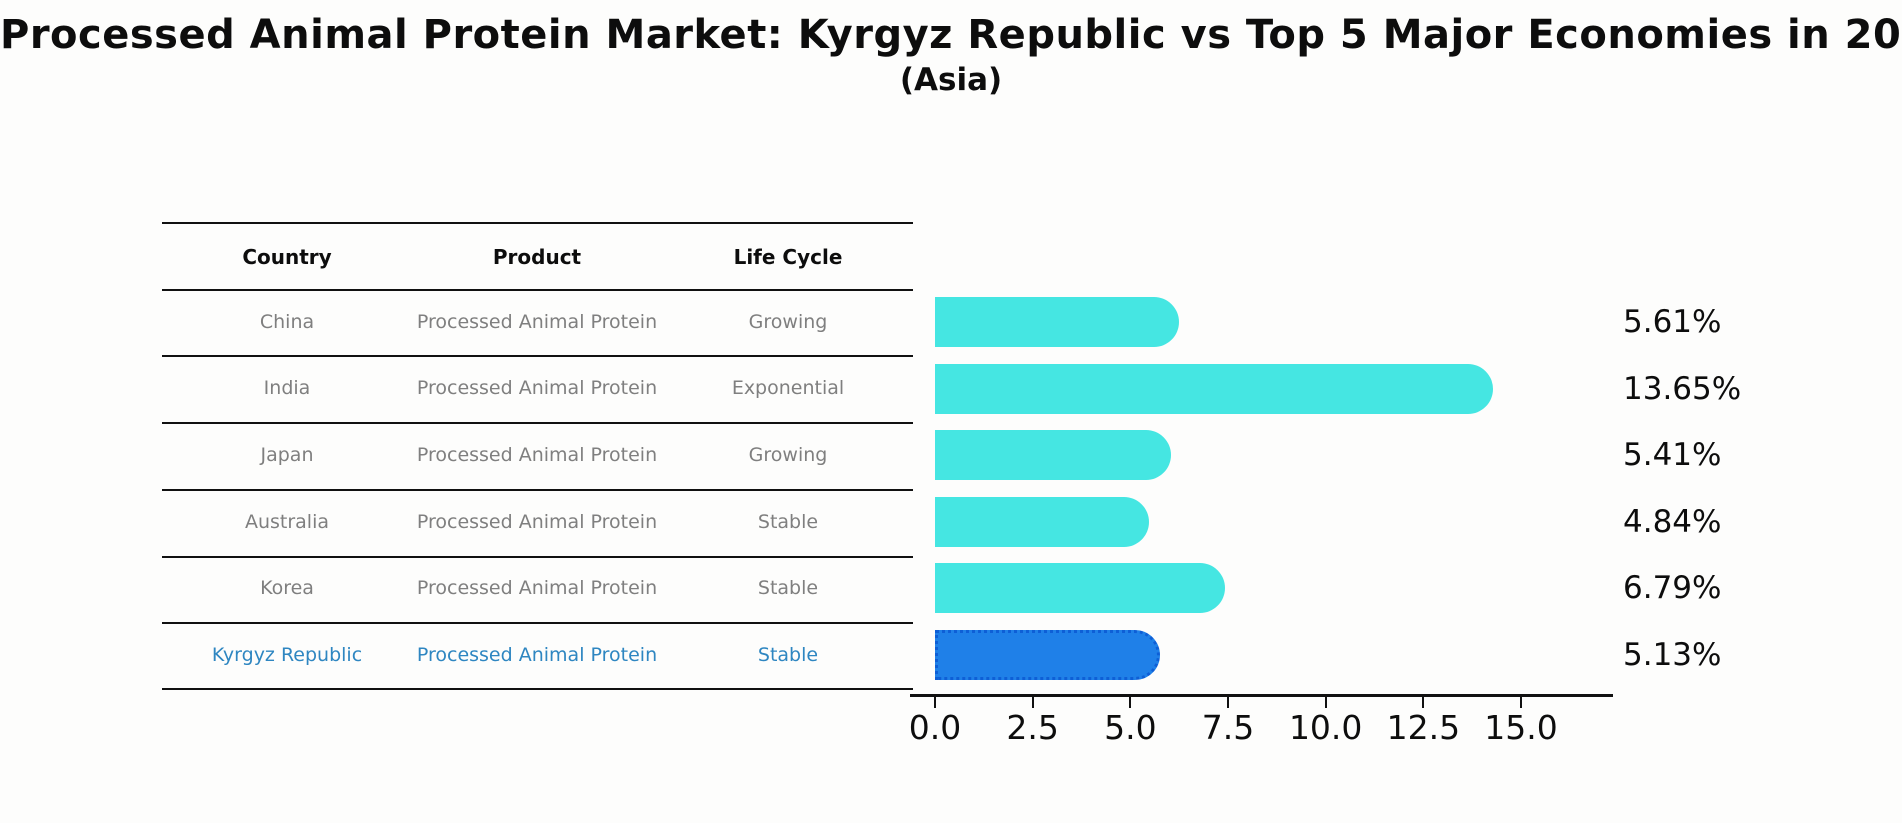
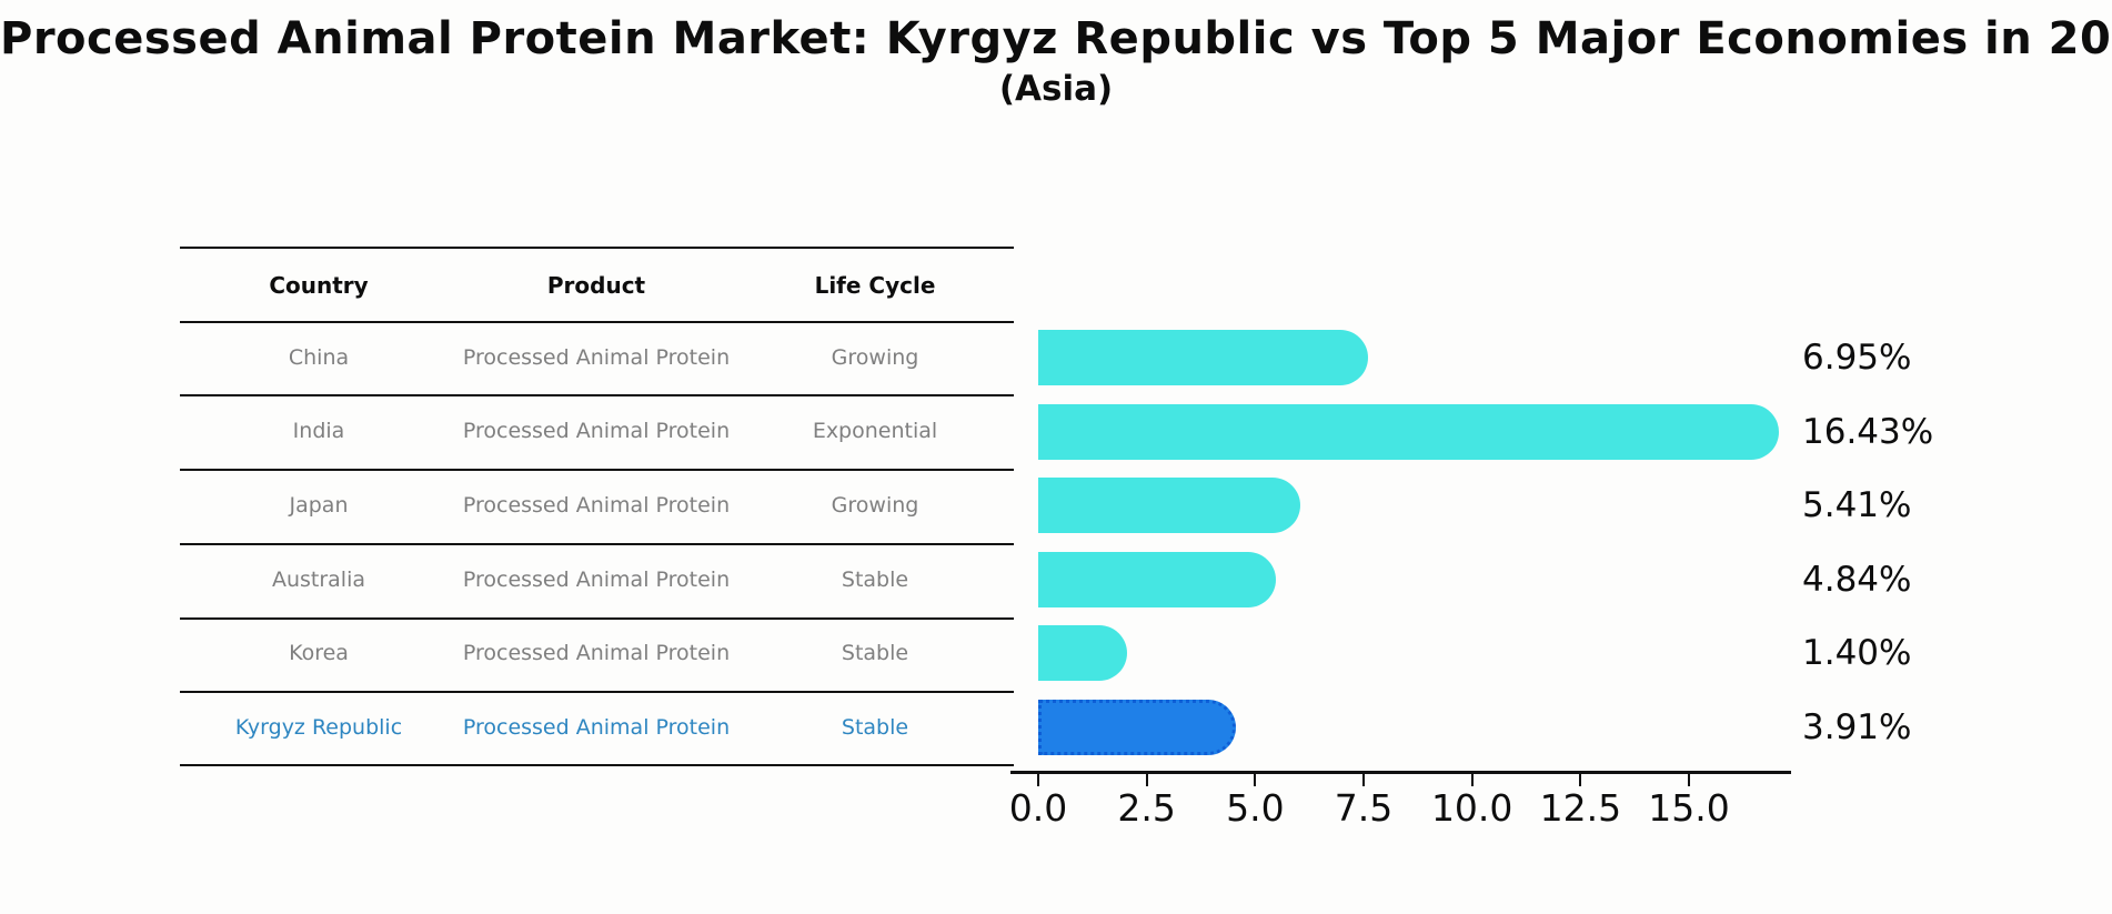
China: 5.61% -> 6.95%
India: 13.65% -> 16.43%
Korea: 6.79% -> 1.40%
Kyrgyz Republic: 5.13% -> 3.91%
